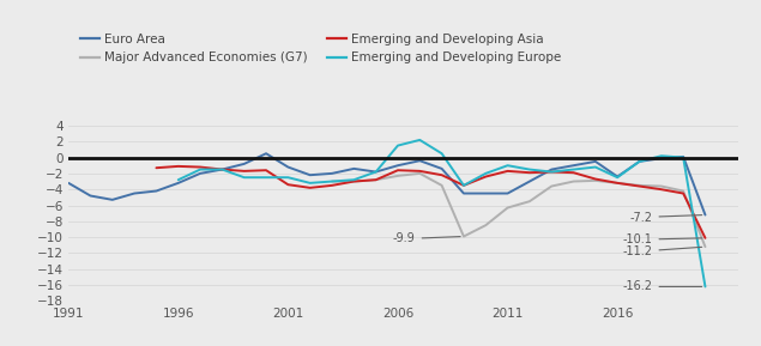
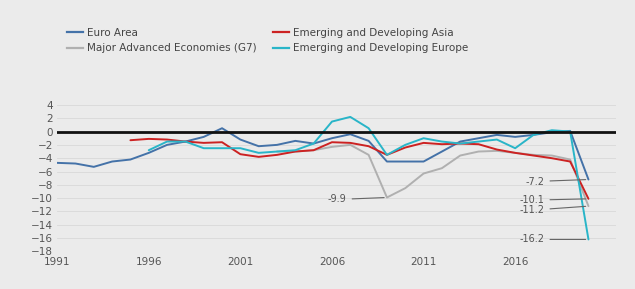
Euro Area/1991: -3.2 -> -4.7
Euro Area/2016: -2.4 -> -0.8
